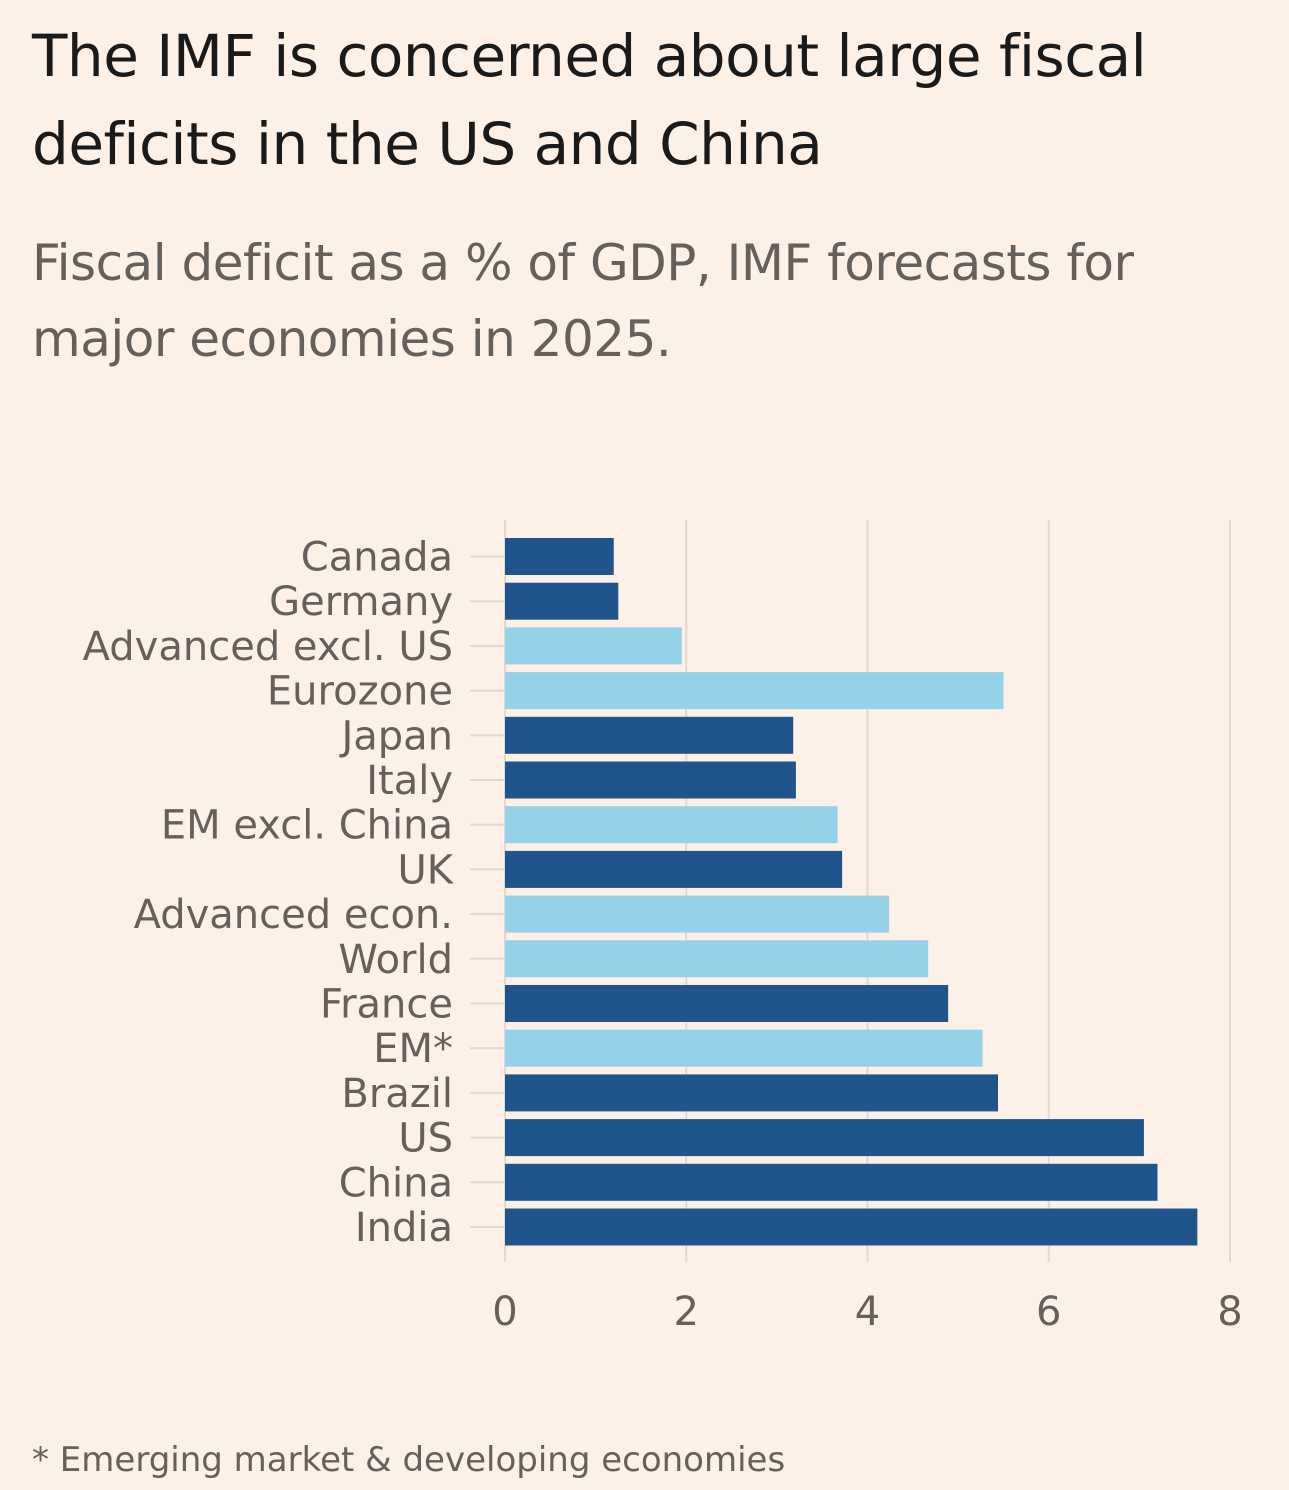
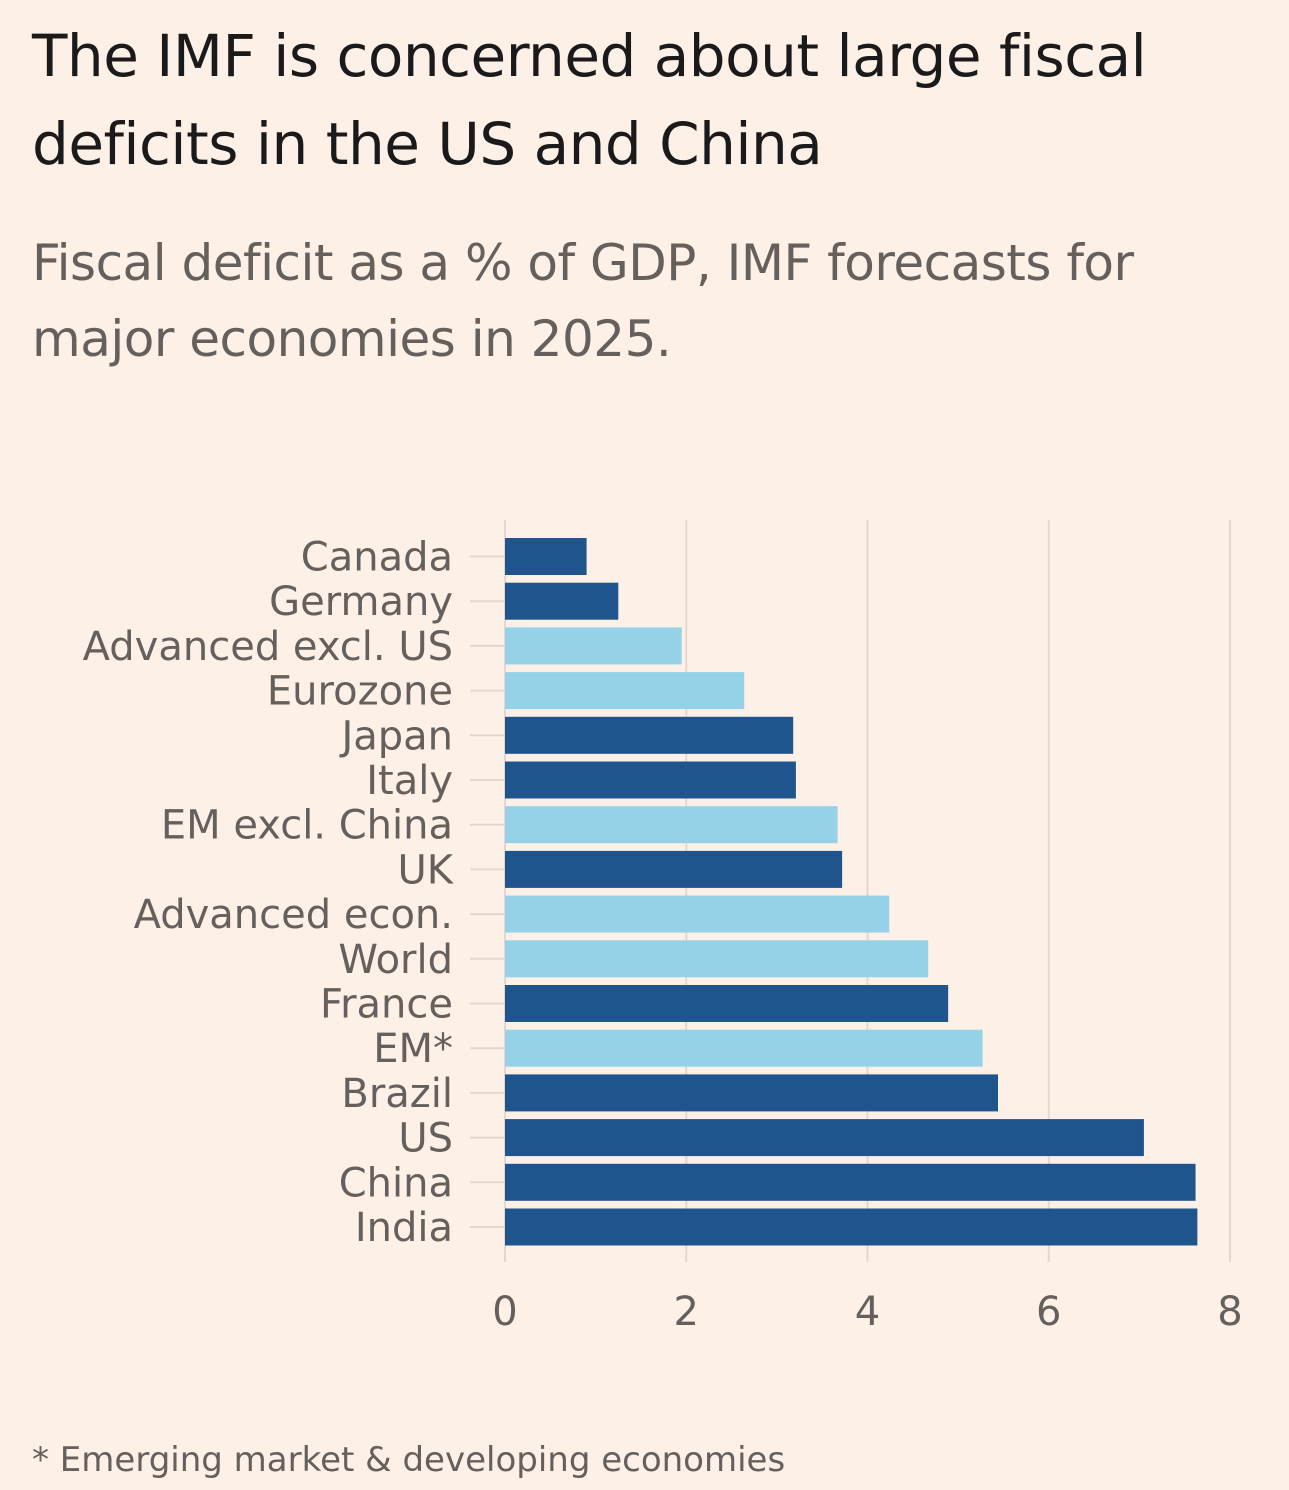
Canada: 1.2 -> 0.9
Eurozone: 5.5 -> 2.6
China: 7.2 -> 7.6
